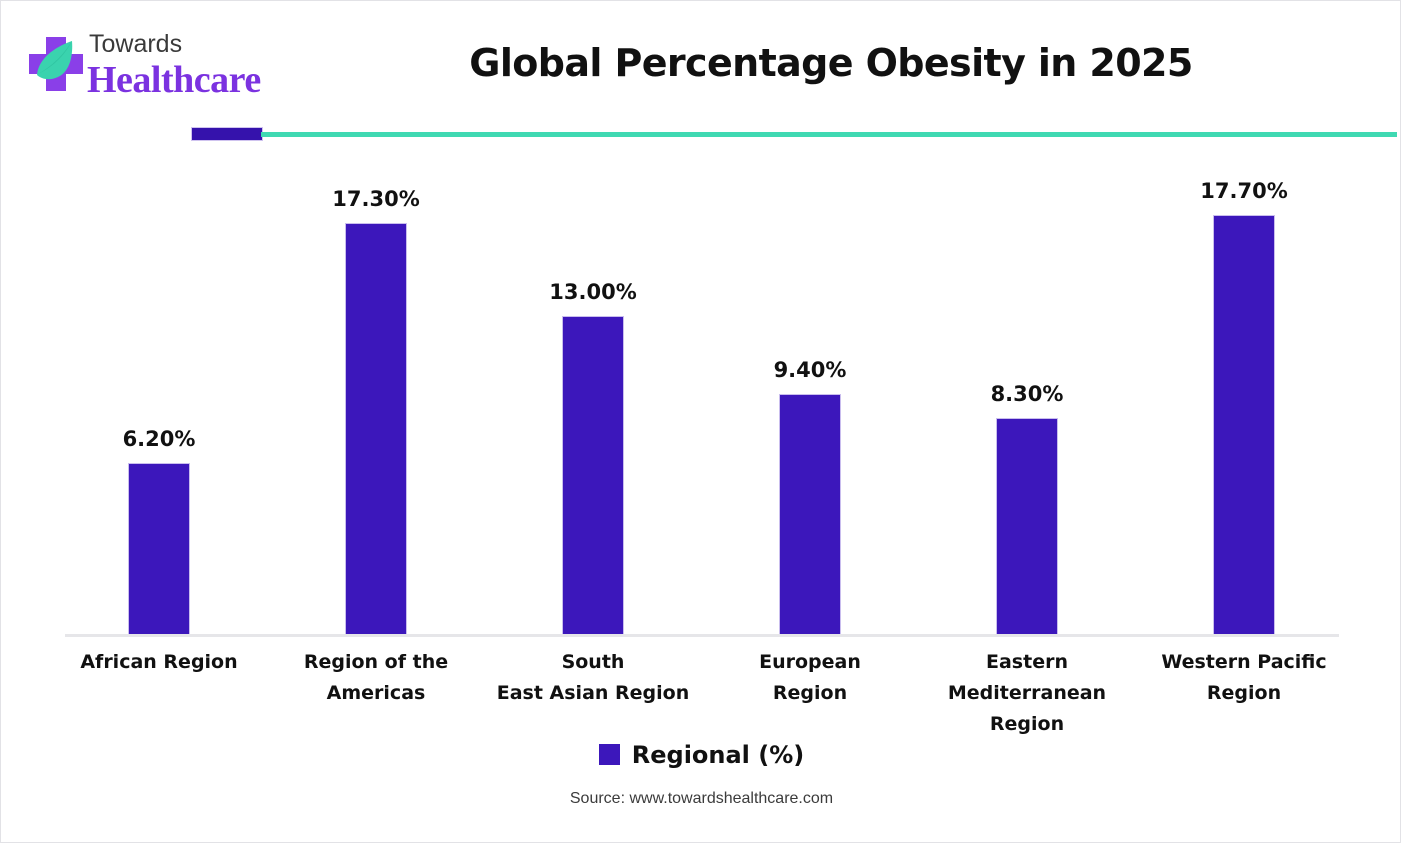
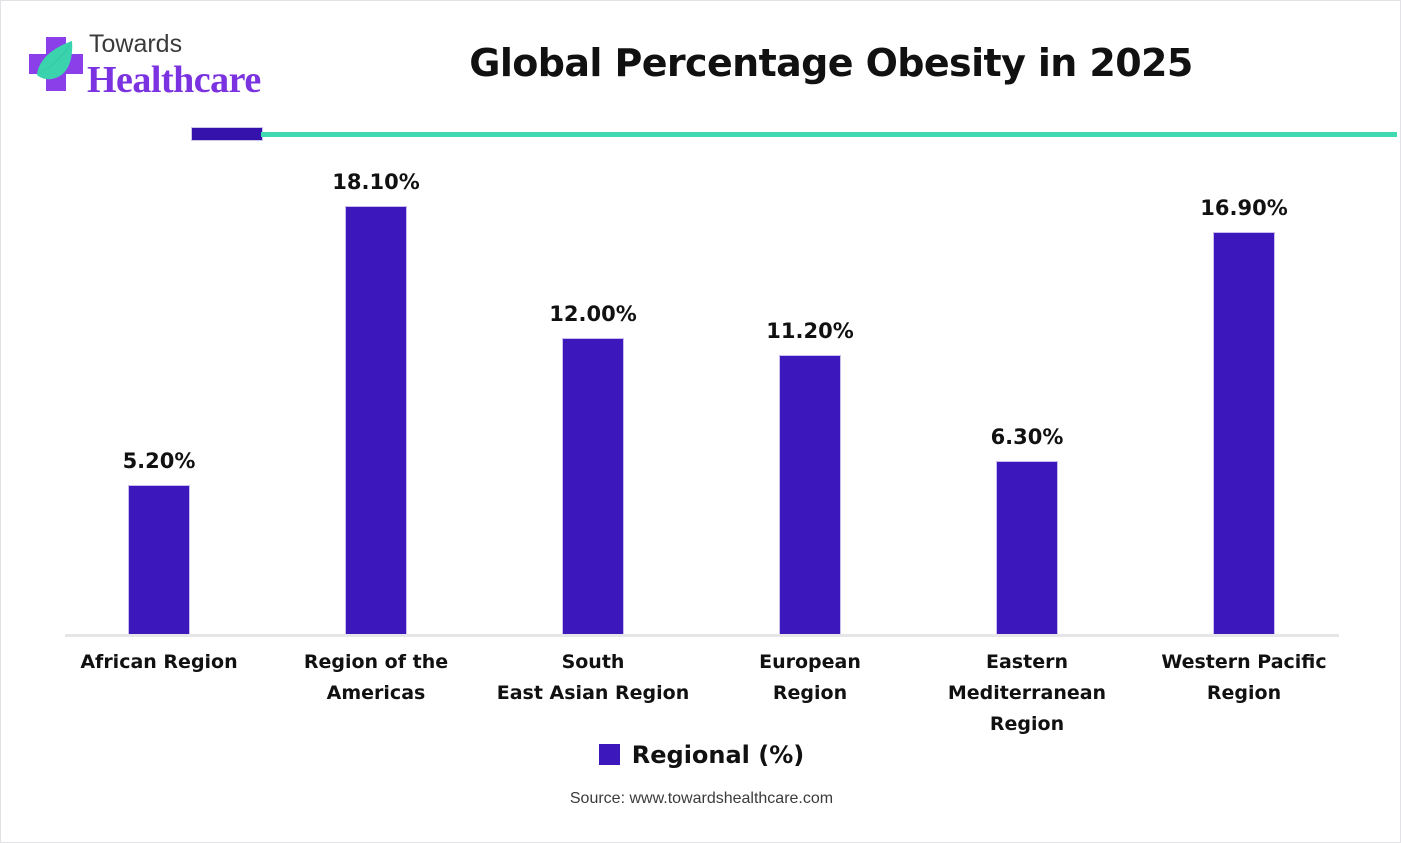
African Region: 6.20% -> 5.20%
Region of the Americas: 17.30% -> 18.10%
South East Asian Region: 13.00% -> 12.00%
European Region: 9.40% -> 11.20%
Eastern Mediterranean Region: 8.30% -> 6.30%
Western Pacific Region: 17.70% -> 16.90%
